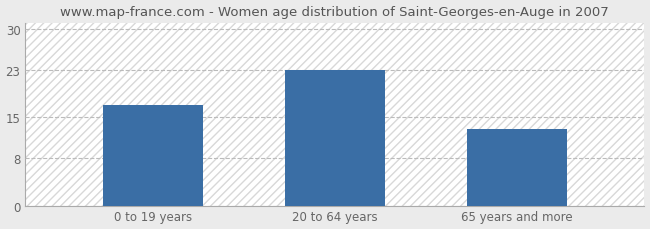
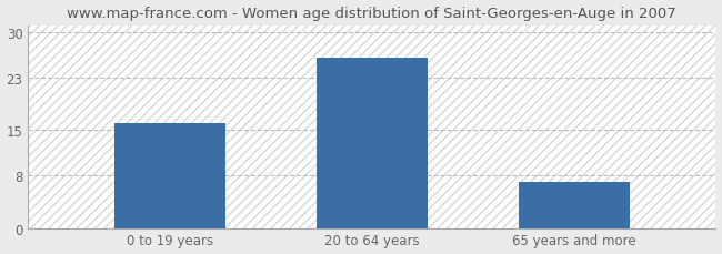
0 to 19 years: 17 -> 16
20 to 64 years: 23 -> 26
65 years and more: 13 -> 7
